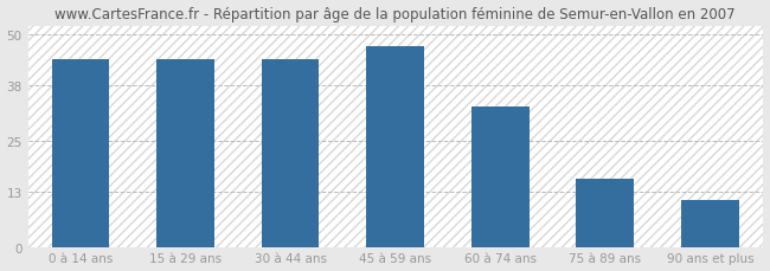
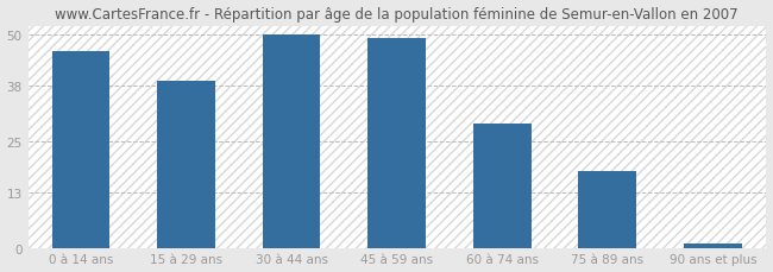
0 à 14 ans: 44 -> 46
15 à 29 ans: 44 -> 39
30 à 44 ans: 44 -> 50
45 à 59 ans: 47 -> 49
60 à 74 ans: 33 -> 29
75 à 89 ans: 16 -> 18
90 ans et plus: 11 -> 1
